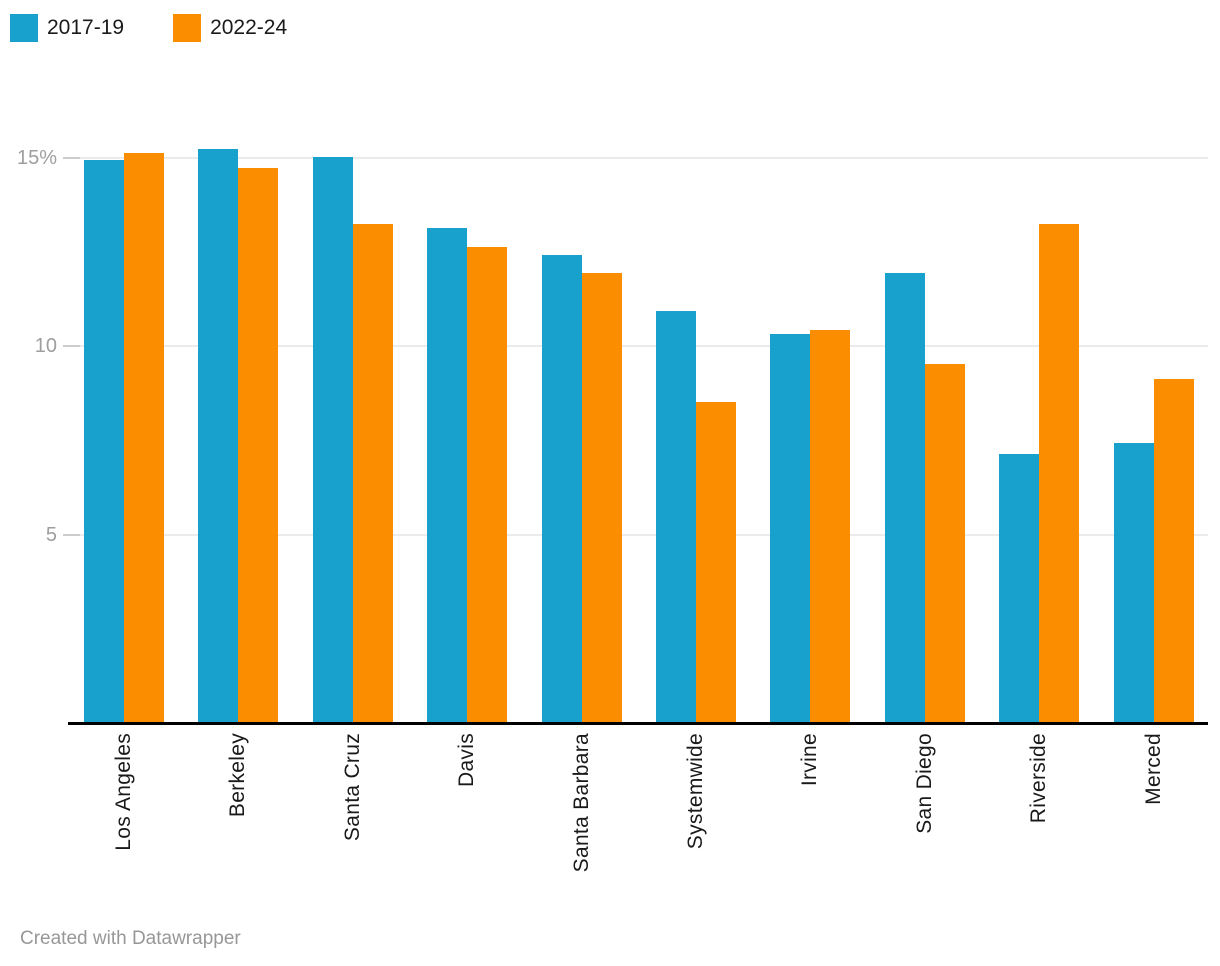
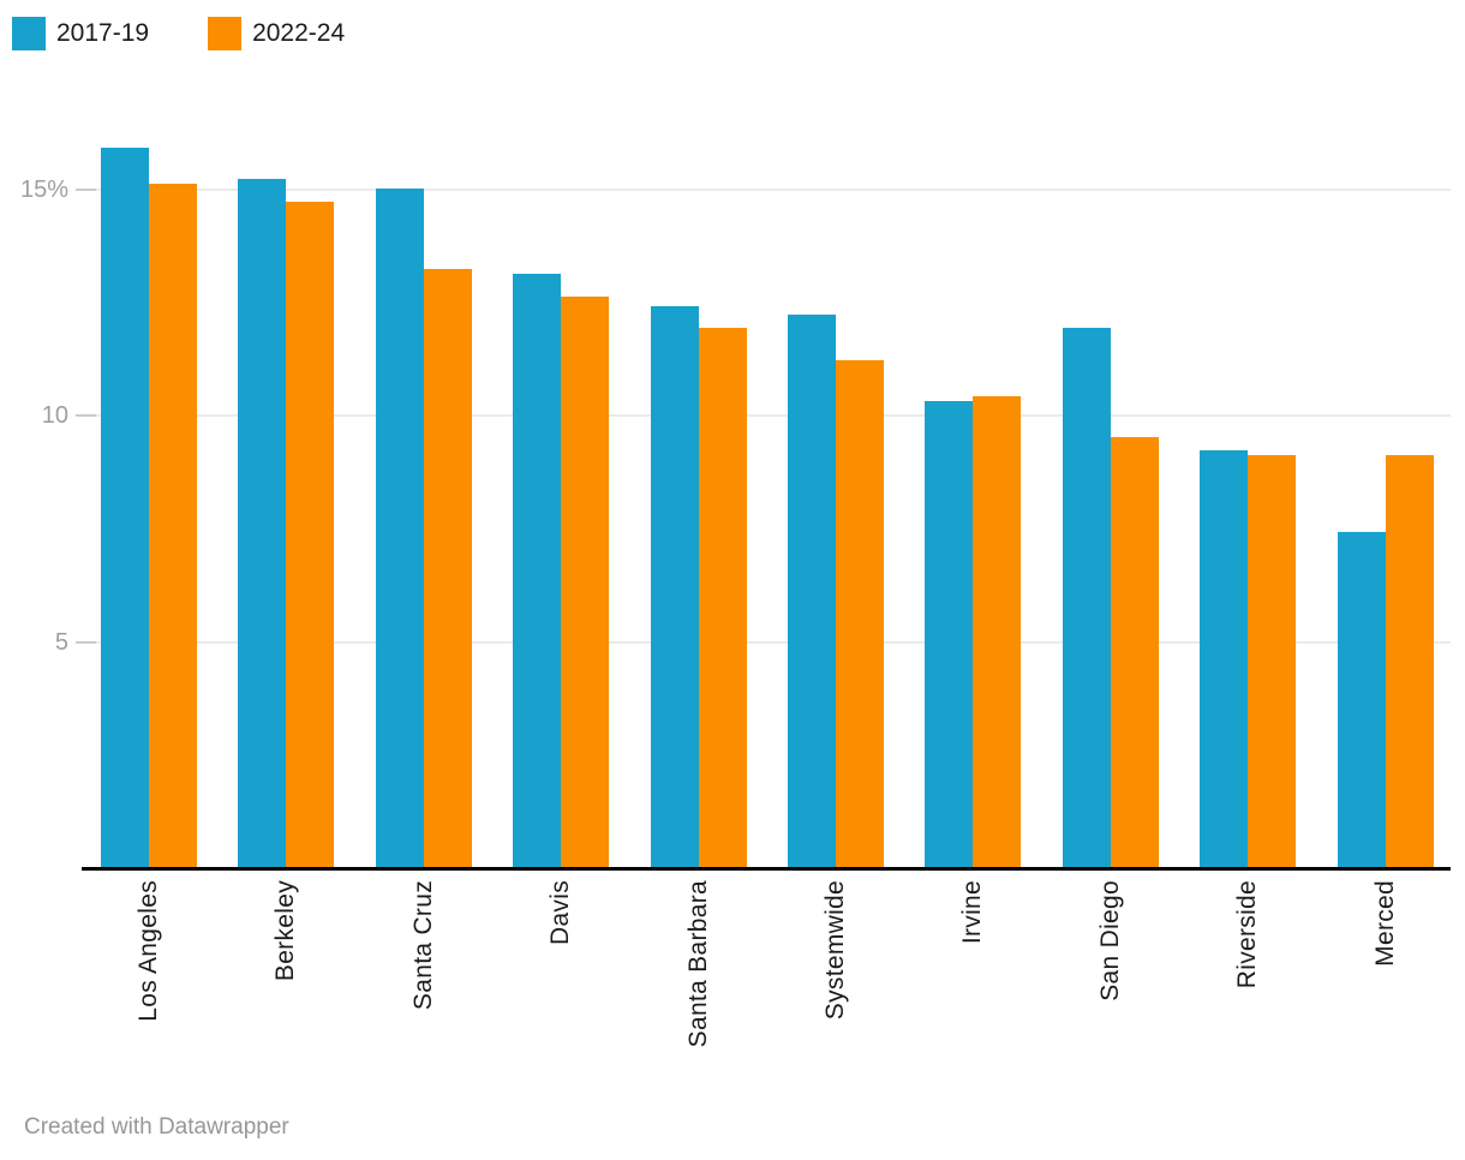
2017-19/Los Angeles: 14.9% -> 15.9%
2017-19/Systemwide: 10.9% -> 12.2%
2022-24/Systemwide: 8.5% -> 11.2%
2017-19/Riverside: 7.1% -> 9.2%
2022-24/Riverside: 13.2% -> 9.1%
